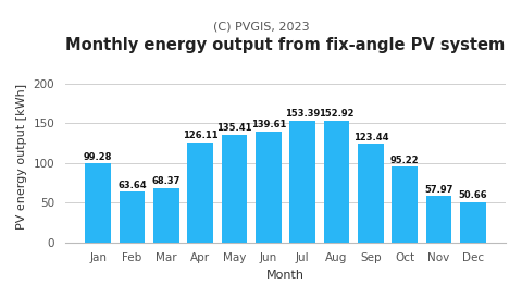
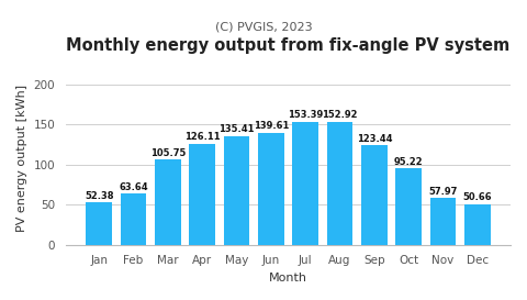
Jan: 99.28 -> 52.38
Mar: 68.37 -> 105.75
